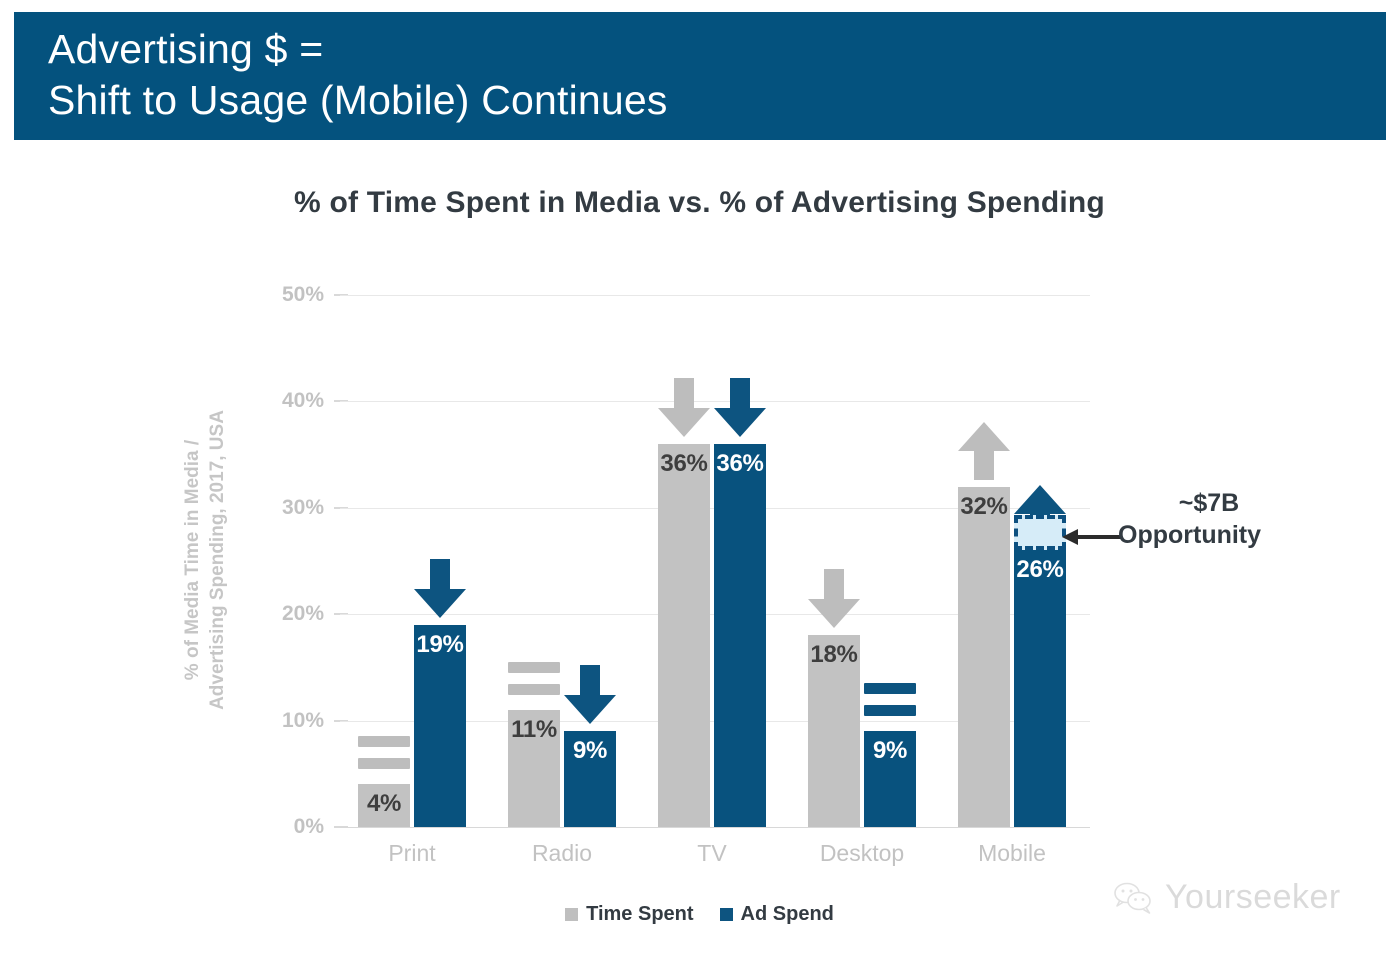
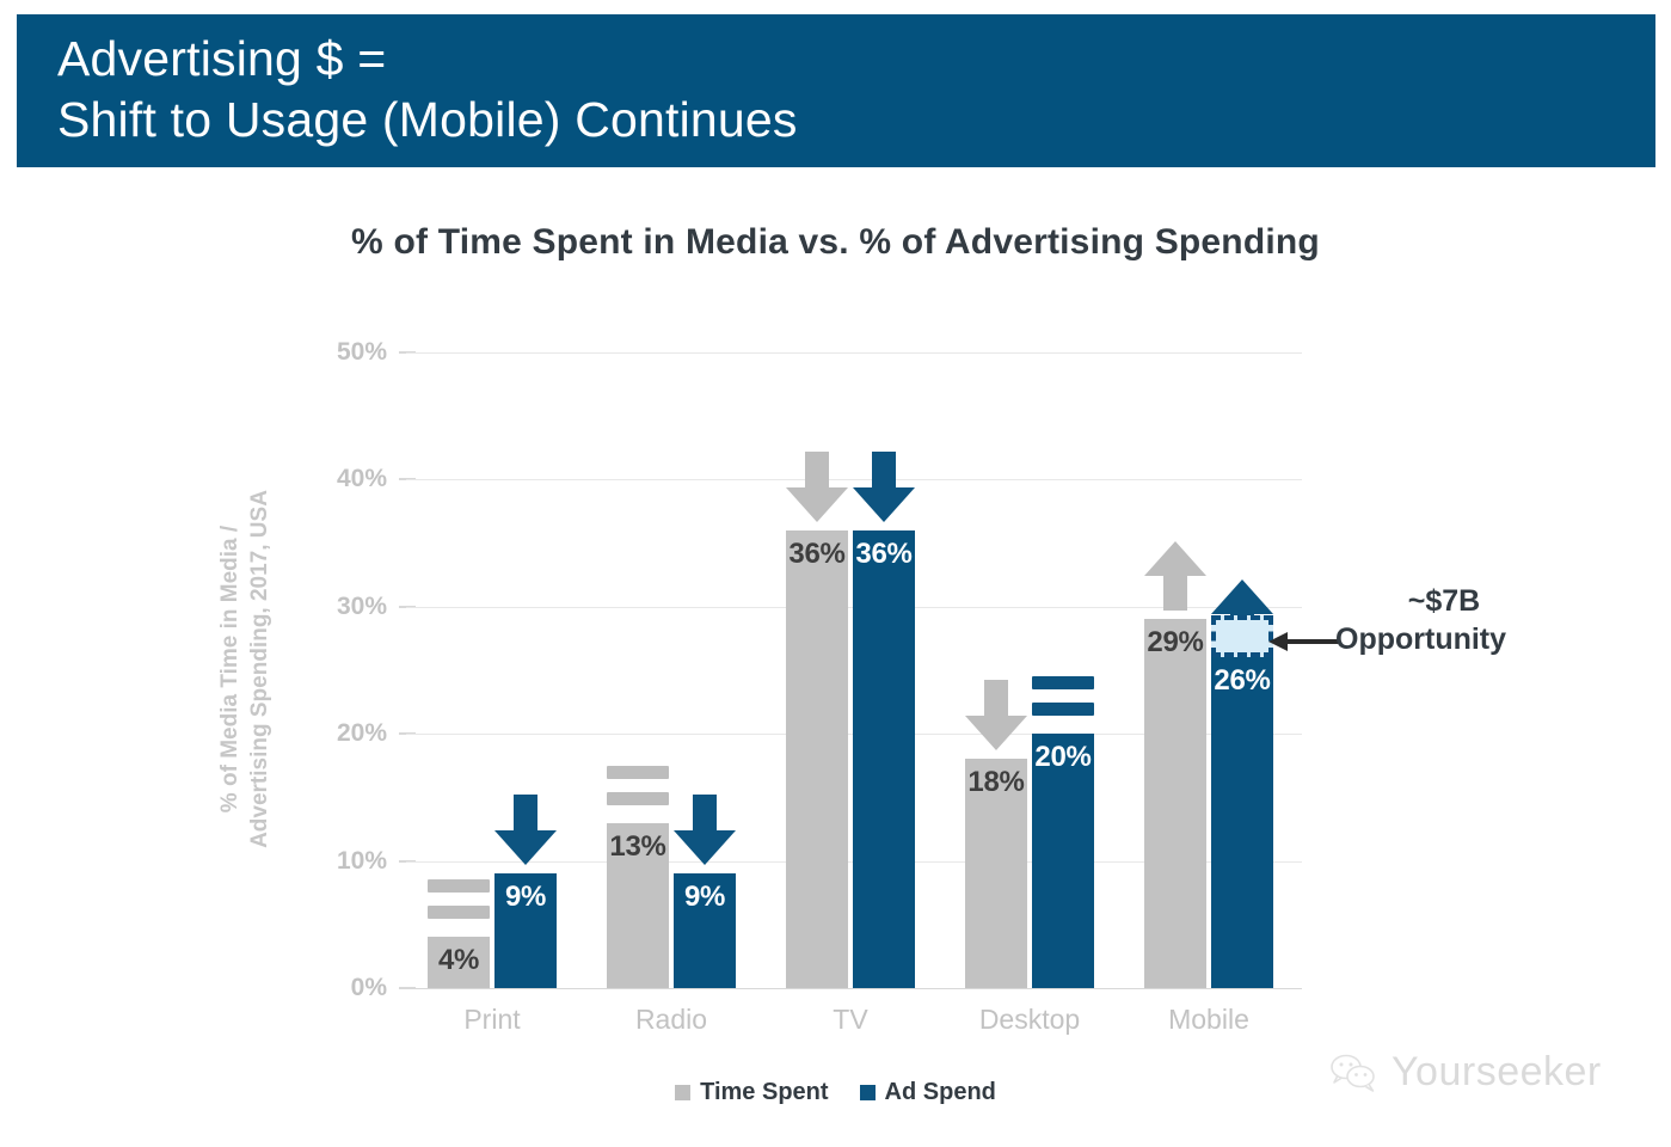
Ad Spend/Print: 19% -> 9%
Time Spent/Radio: 11% -> 13%
Ad Spend/Desktop: 9% -> 20%
Time Spent/Mobile: 32% -> 29%
